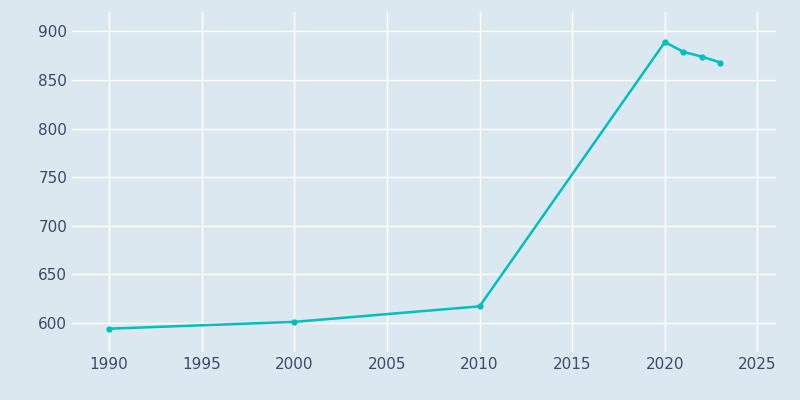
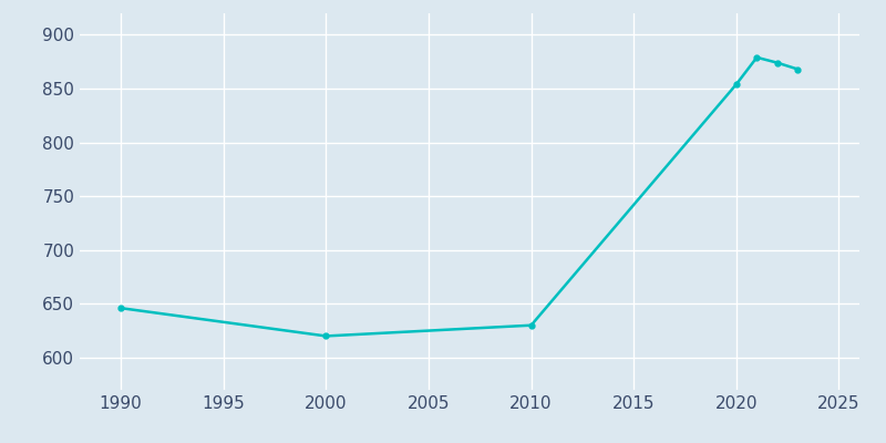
1990: 594 -> 646
2000: 601 -> 620
2010: 617 -> 630
2020: 889 -> 854
